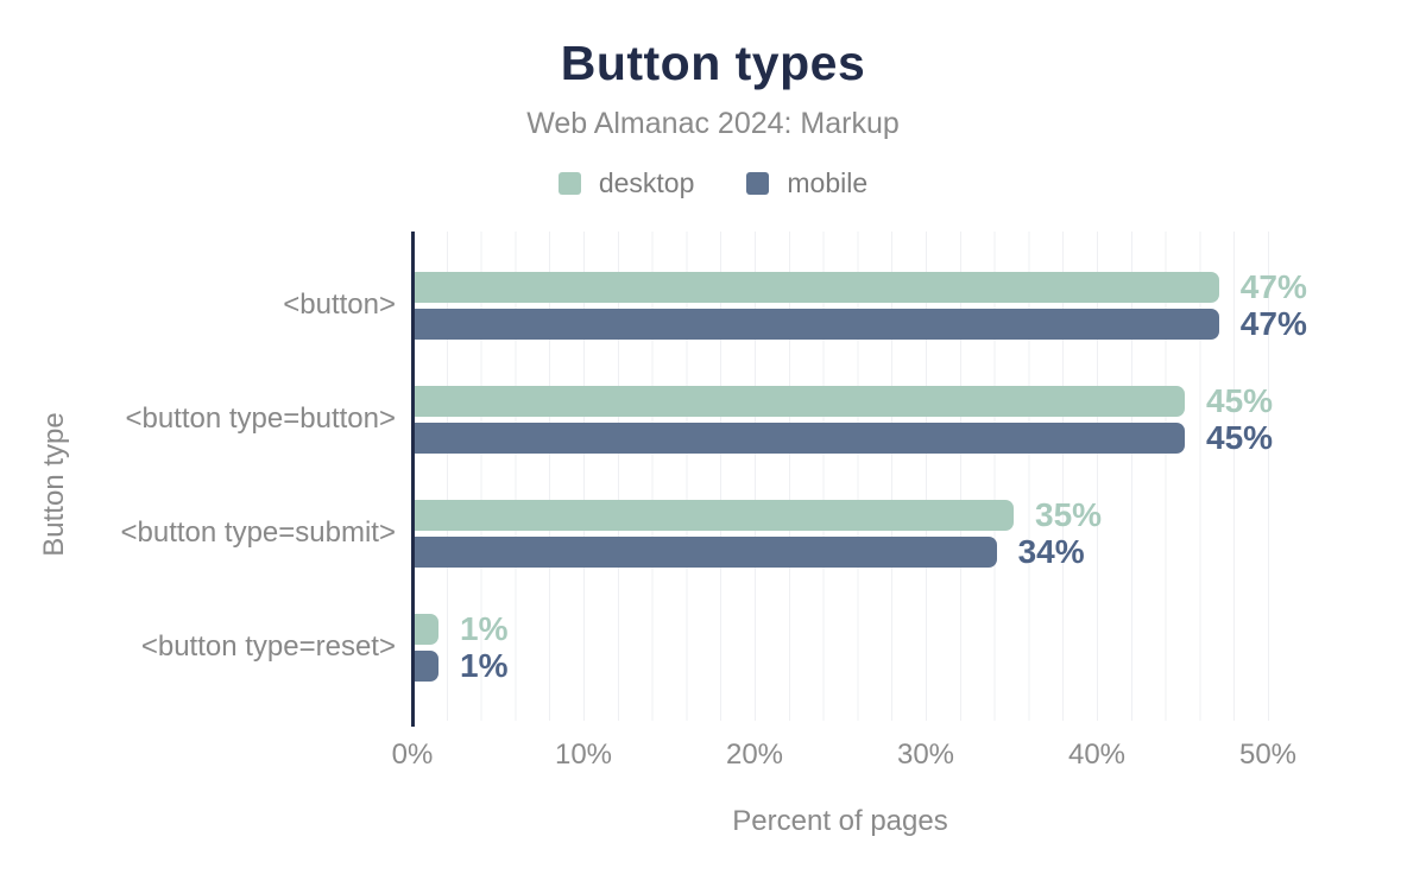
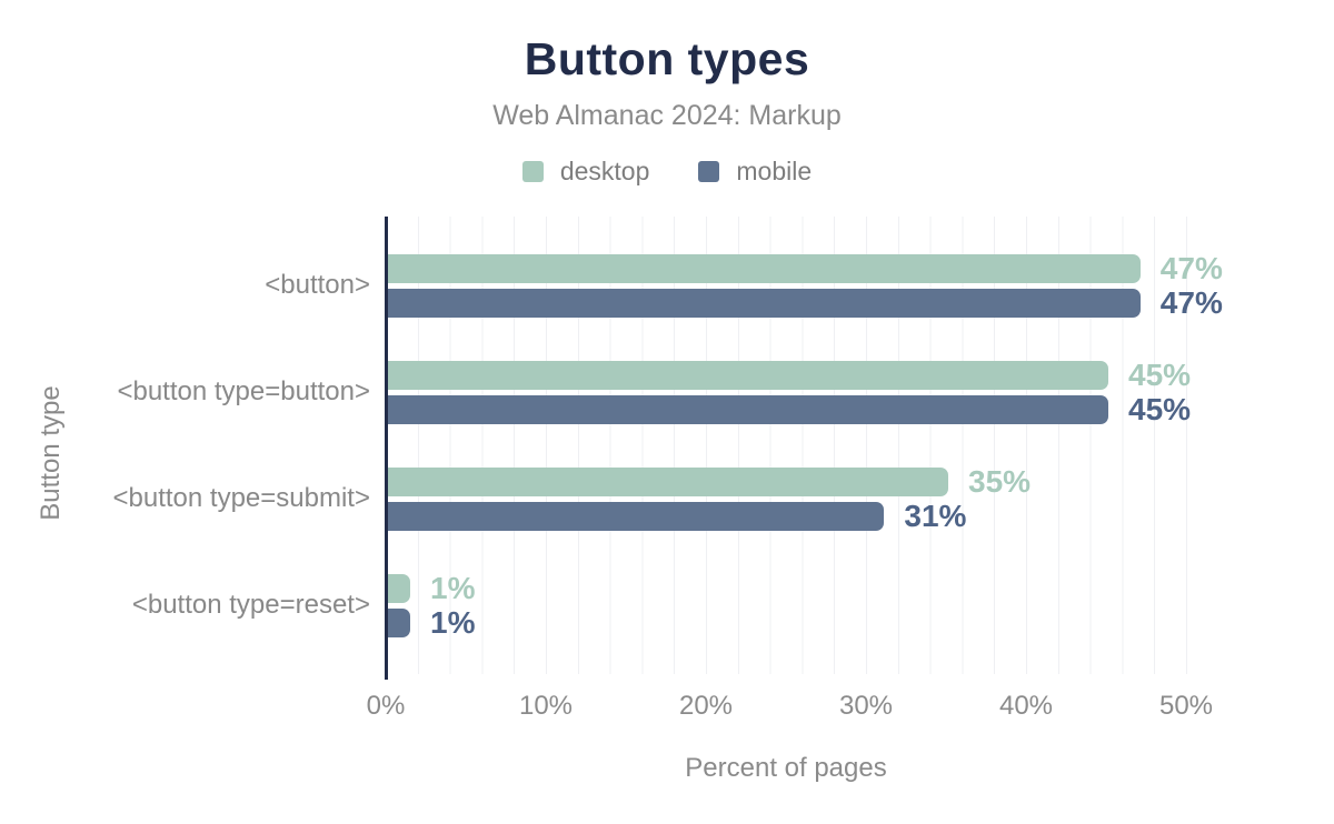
mobile/<button type=submit>: 34% -> 31%
